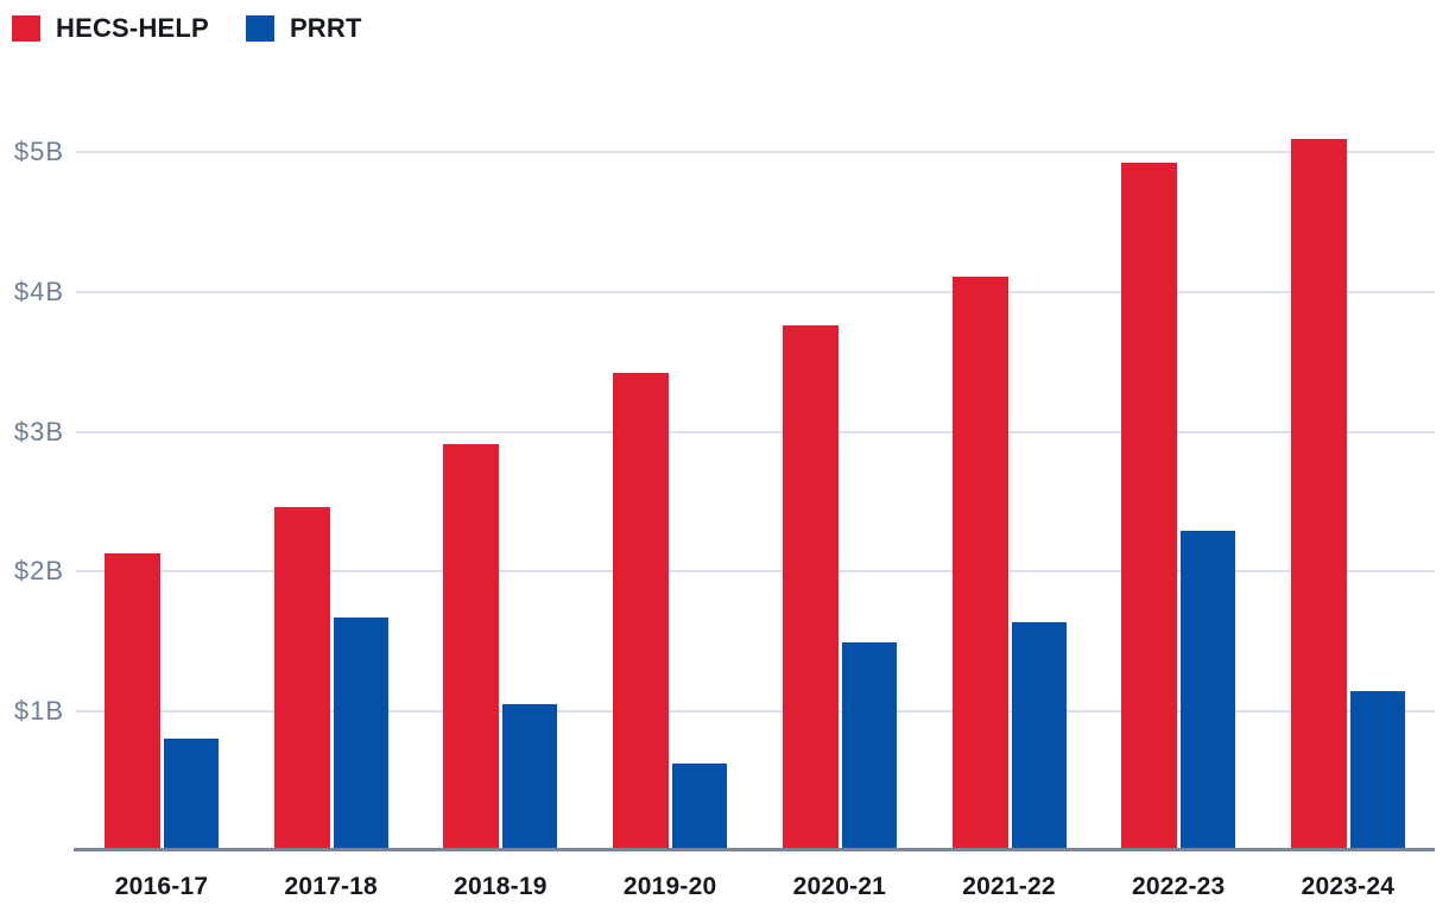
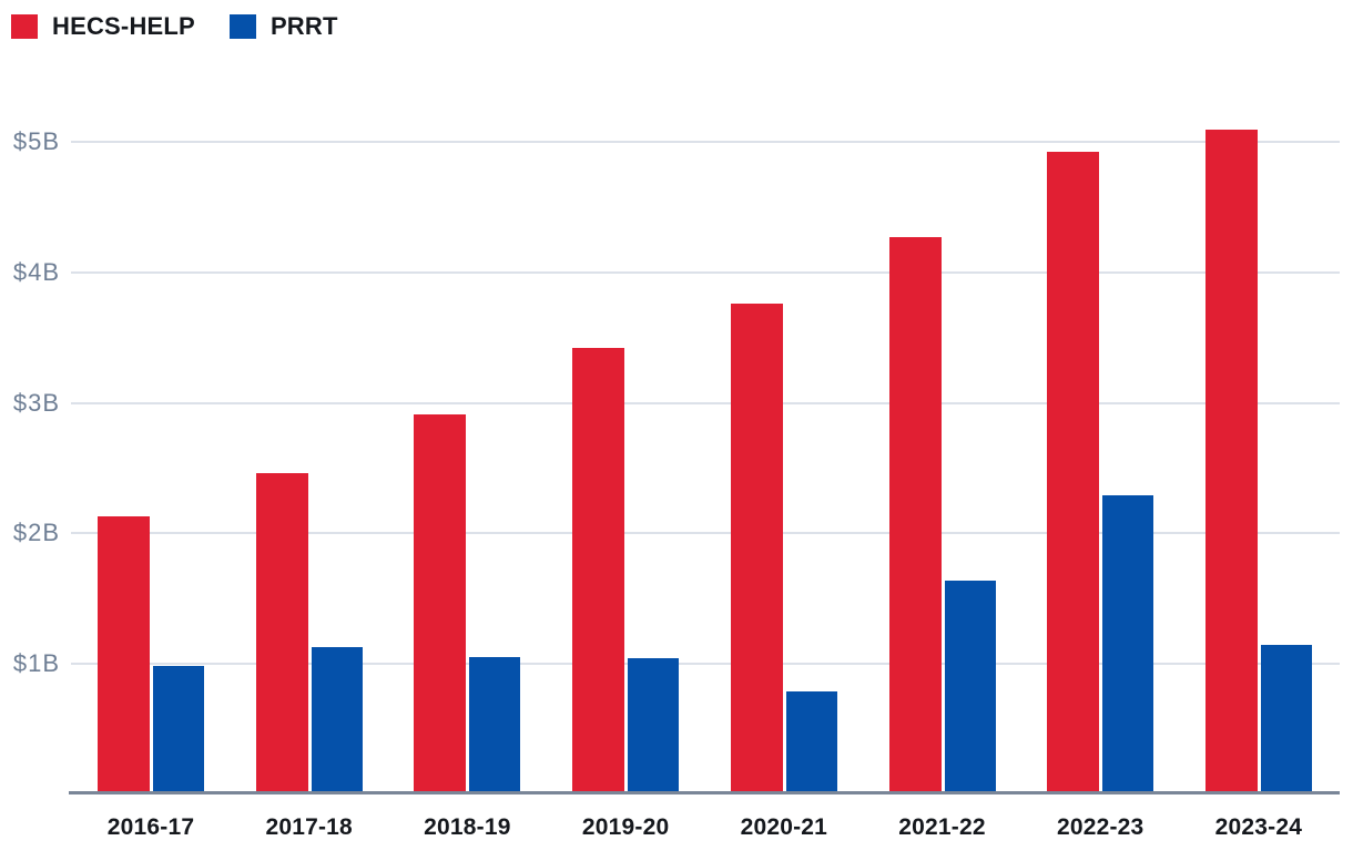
PRRT/2016-17: $0.80B -> $0.98B
PRRT/2017-18: $1.67B -> $1.12B
PRRT/2019-20: $0.62B -> $1.04B
PRRT/2020-21: $1.49B -> $0.78B
HECS-HELP/2021-22: $4.11B -> $4.27B
